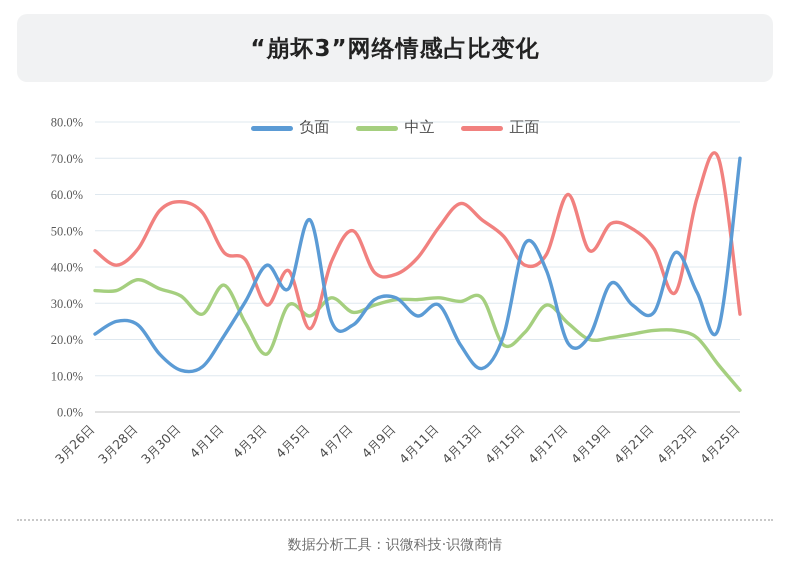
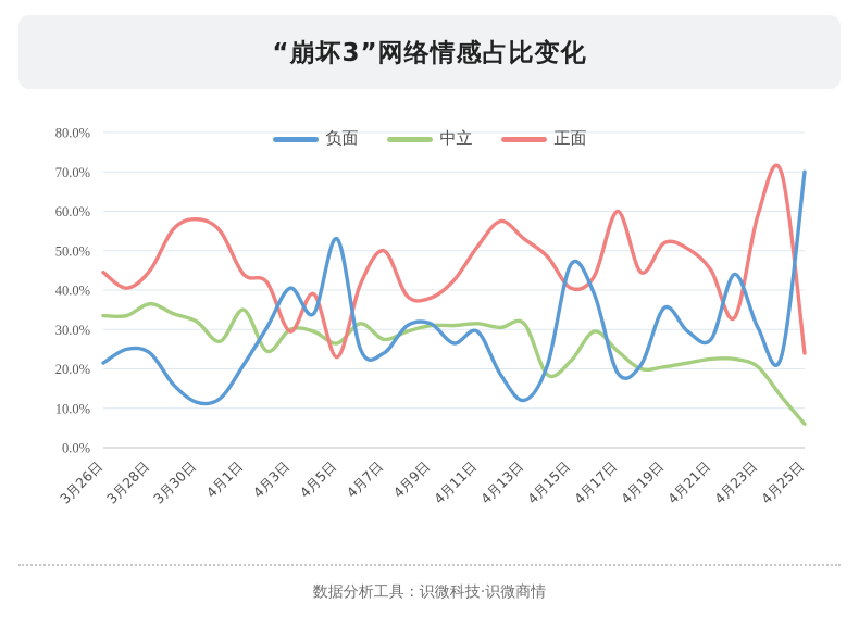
中立/4月3日: 16% -> 30%
负面/4月23日: 33% -> 30%
正面/4月25日: 27% -> 24%
